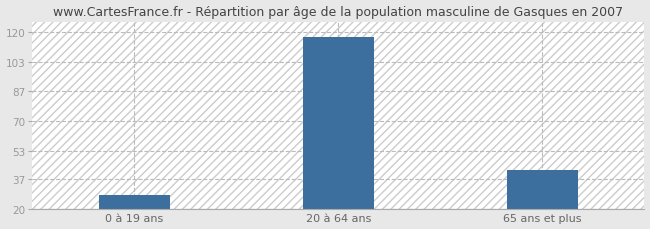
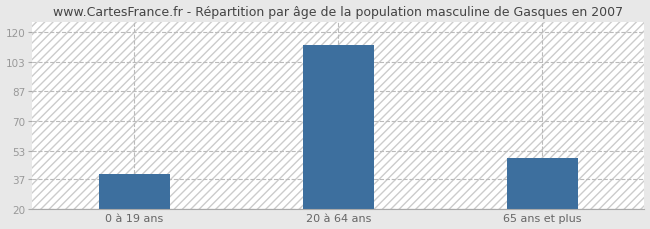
0 à 19 ans: 28 -> 40
20 à 64 ans: 117 -> 113
65 ans et plus: 42 -> 49
